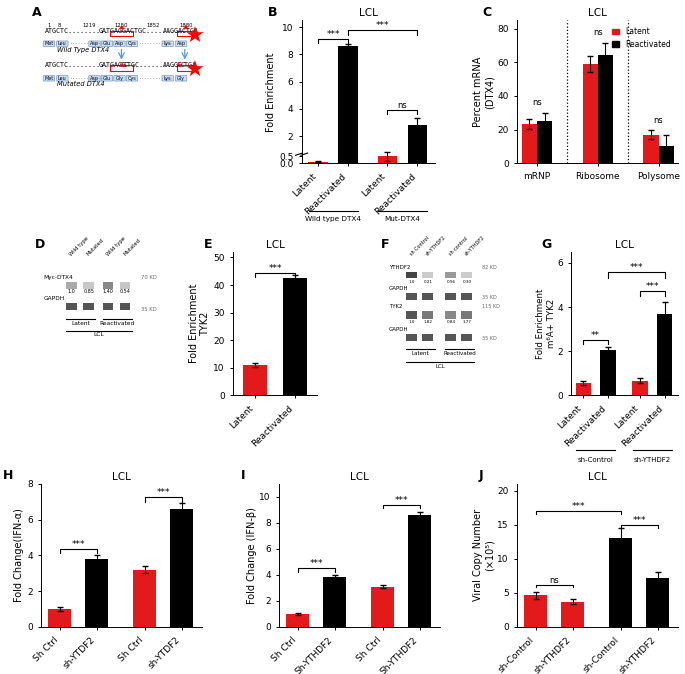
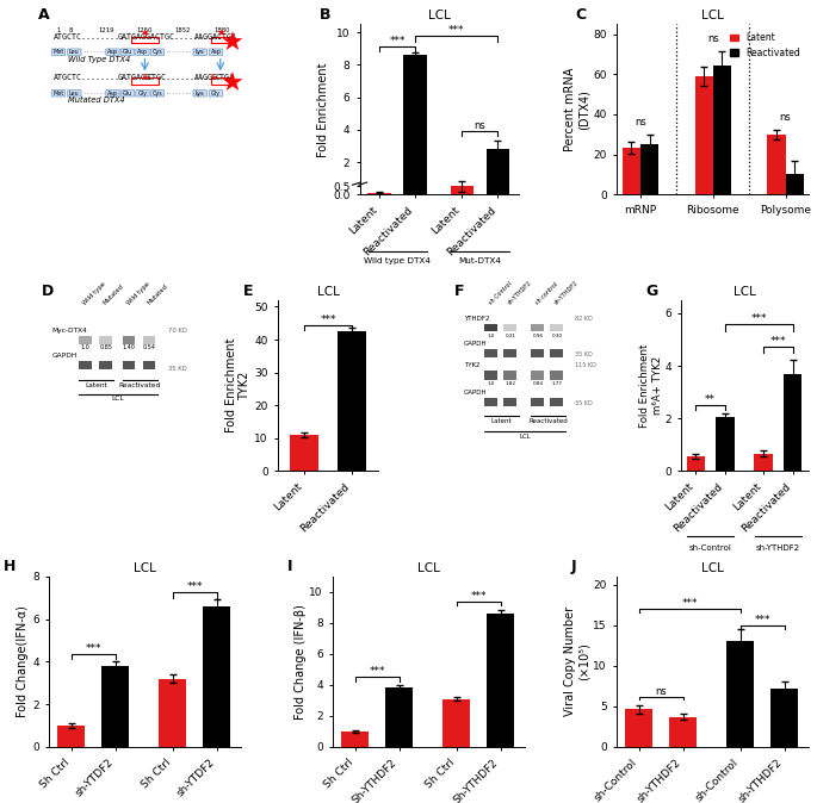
Latent/Polysome: 17 -> 30
